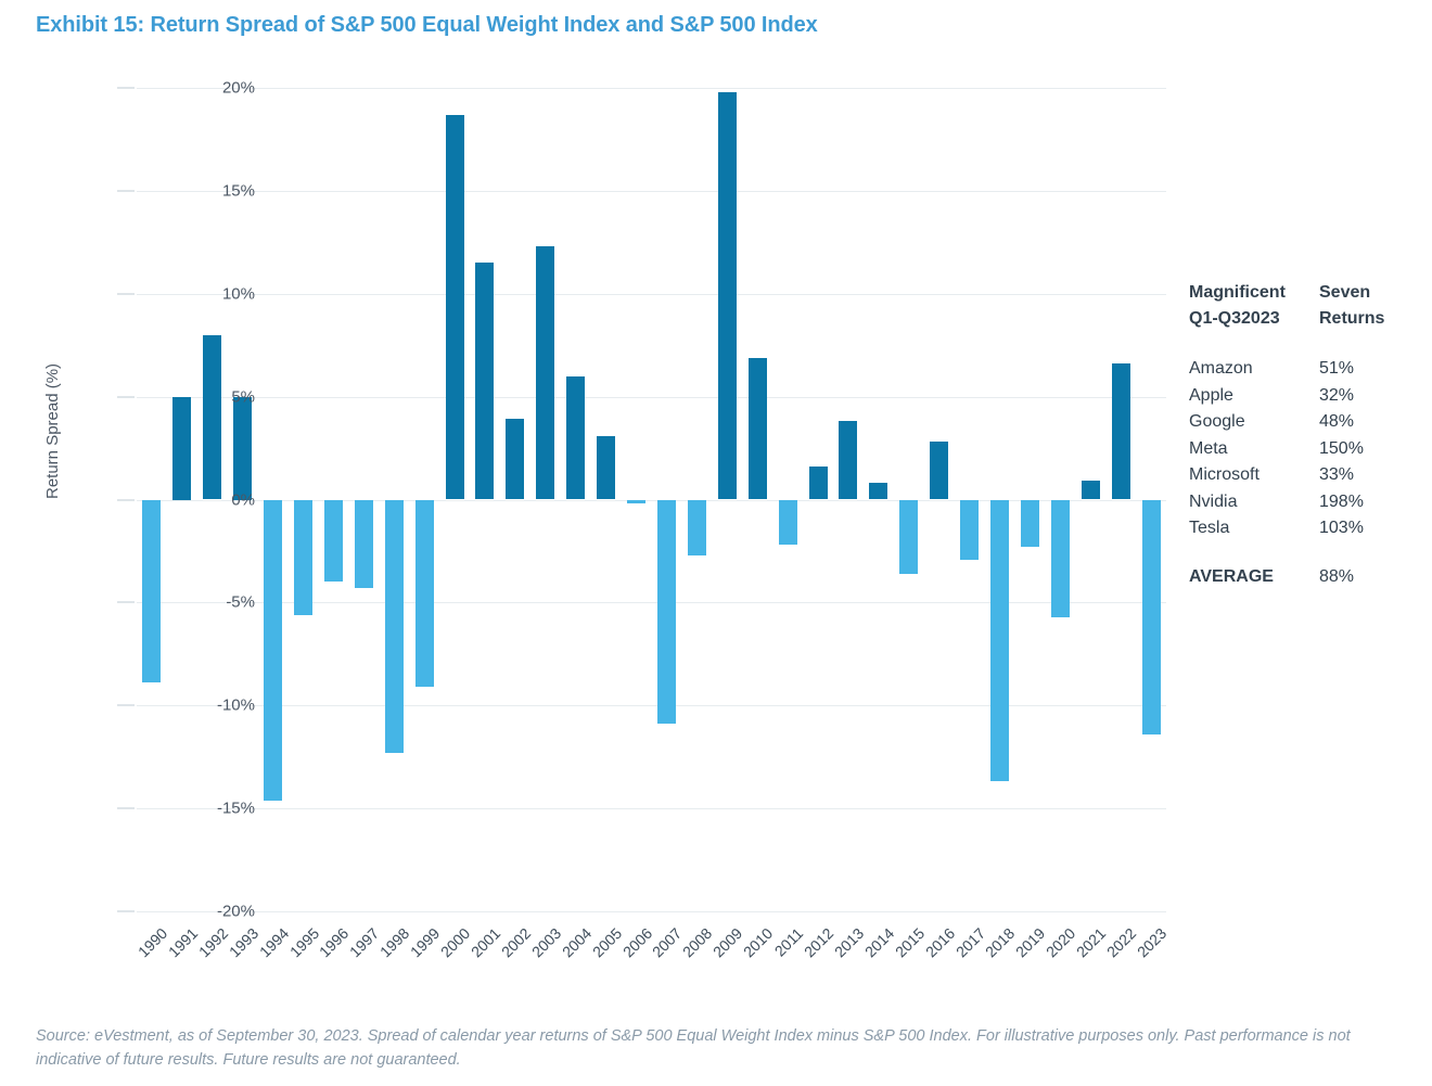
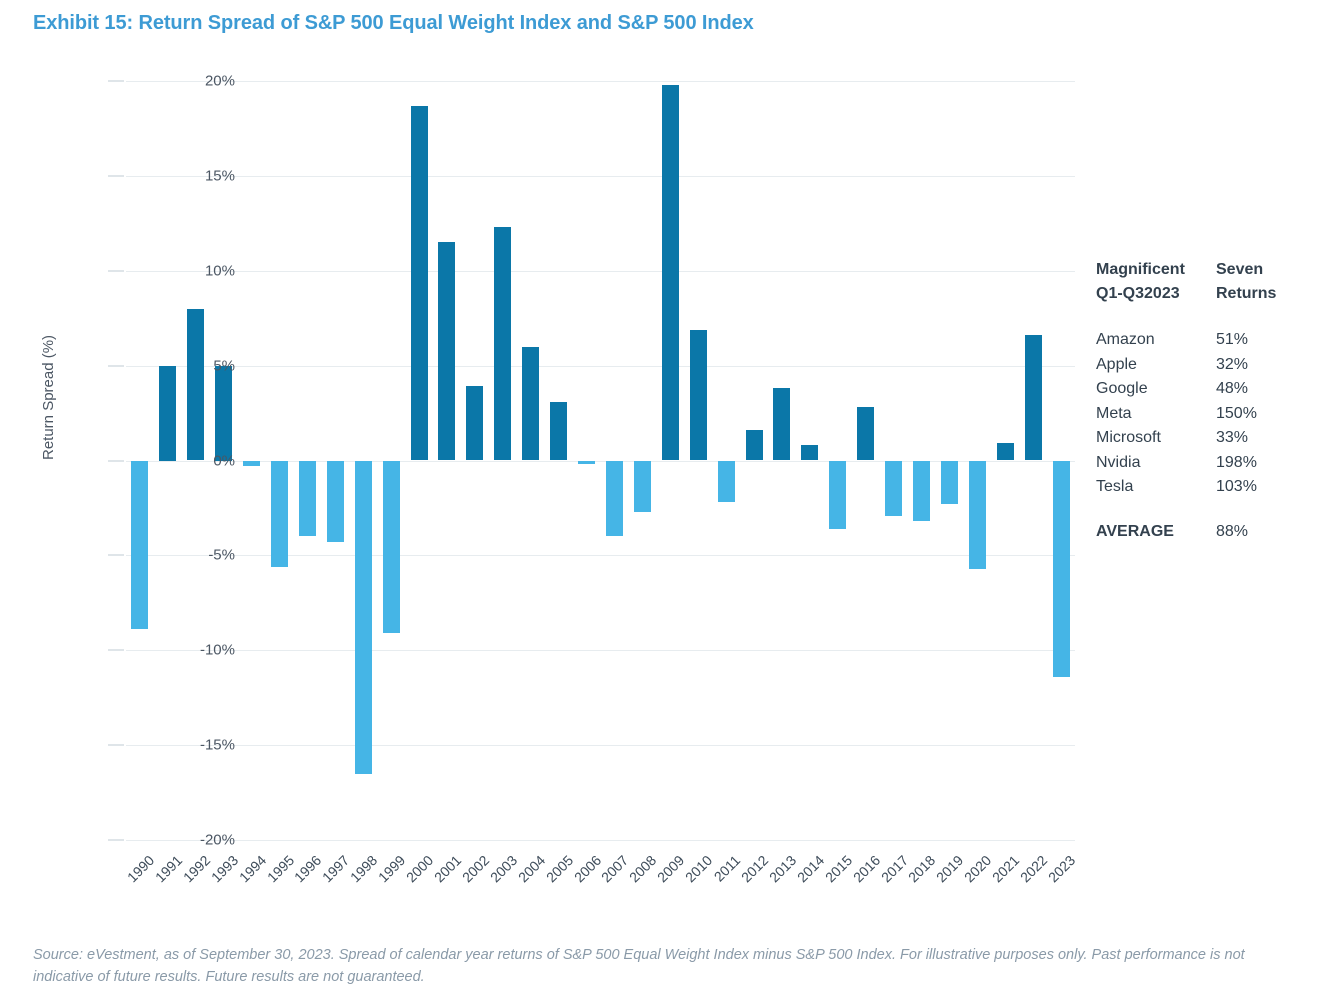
1994: -14.6% -> -0.3%
1998: -12.3% -> -16.5%
2007: -10.9% -> -4.0%
2018: -13.7% -> -3.2%
